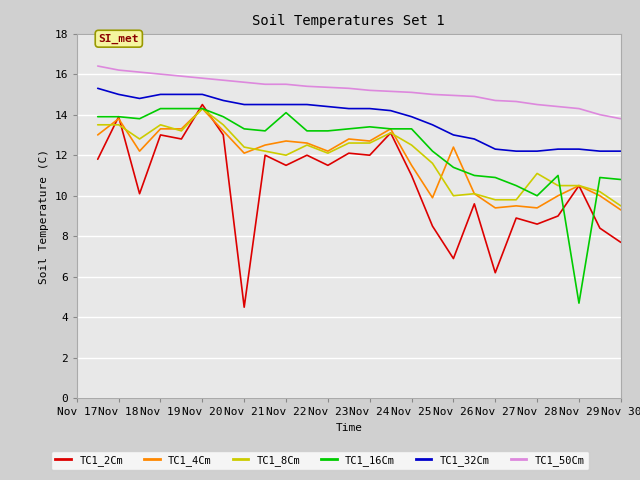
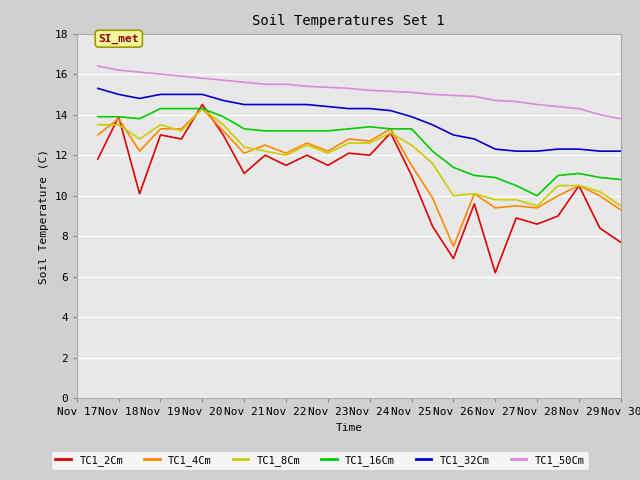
TC1_2Cm/Nov 21: 4.5 -> 11.1
TC1_4Cm/Nov 22: 12.7 -> 12.1
TC1_16Cm/Nov 22: 14.1 -> 13.2
TC1_4Cm/Nov 26: 12.4 -> 7.5
TC1_8Cm/Nov 28: 11.1 -> 9.5
TC1_16Cm/Nov 29: 4.7 -> 11.1
